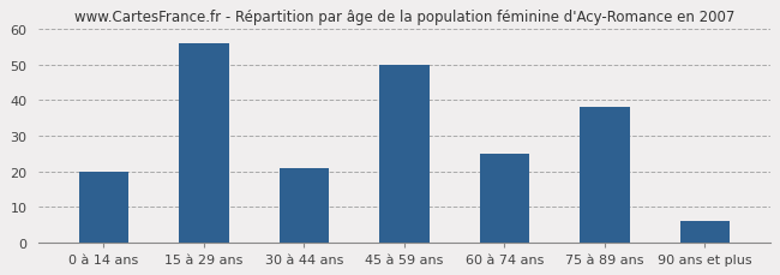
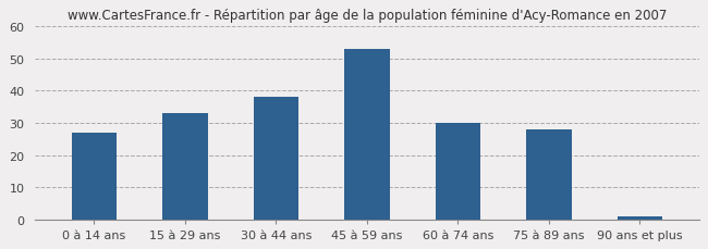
0 à 14 ans: 20 -> 27
15 à 29 ans: 56 -> 33
30 à 44 ans: 21 -> 38
45 à 59 ans: 50 -> 53
60 à 74 ans: 25 -> 30
75 à 89 ans: 38 -> 28
90 ans et plus: 6 -> 1
